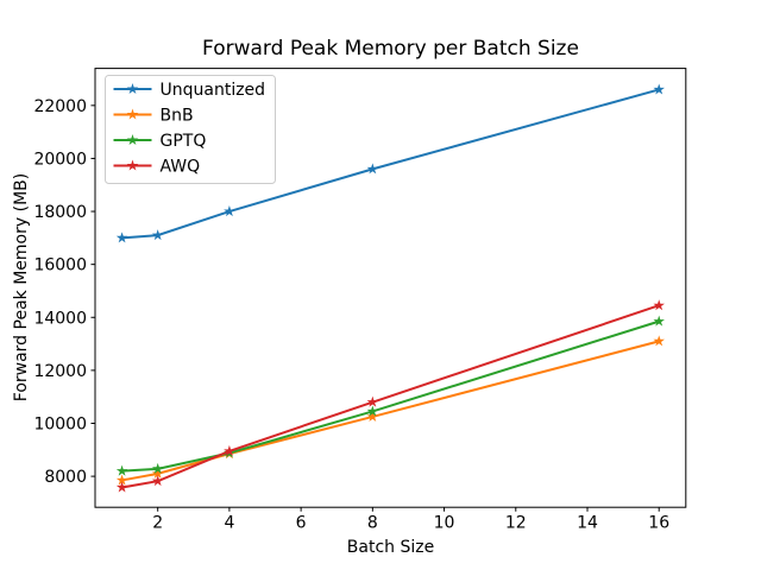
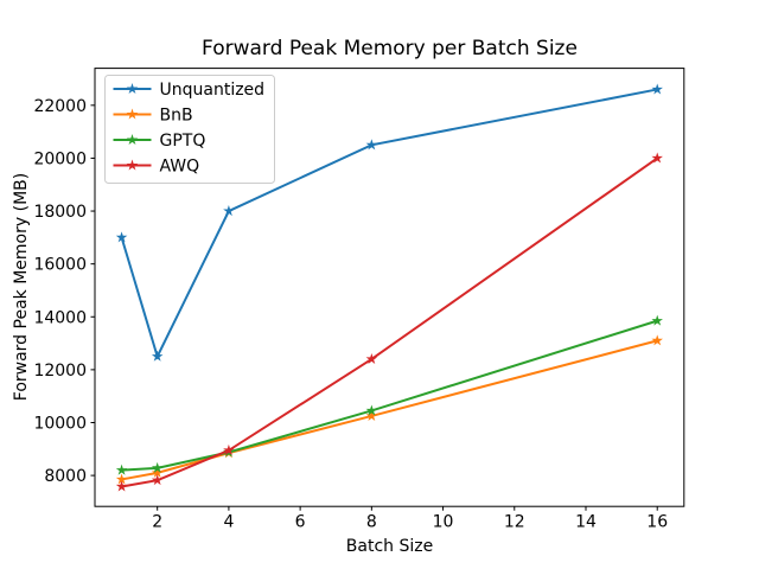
Unquantized/2: 17100 -> 12500
Unquantized/8: 19600 -> 20500
AWQ/8: 10800 -> 12400
AWQ/16: 14400 -> 20000
